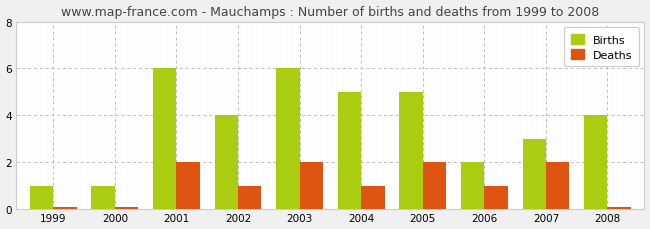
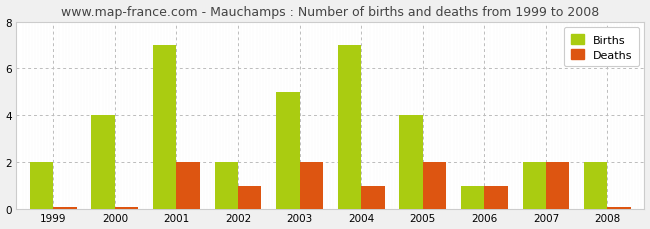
Births/1999: 1 -> 2
Births/2000: 1 -> 4
Births/2001: 6 -> 7
Births/2002: 4 -> 2
Births/2003: 6 -> 5
Births/2004: 5 -> 7
Births/2005: 5 -> 4
Births/2006: 2 -> 1
Births/2007: 3 -> 2
Births/2008: 4 -> 2
